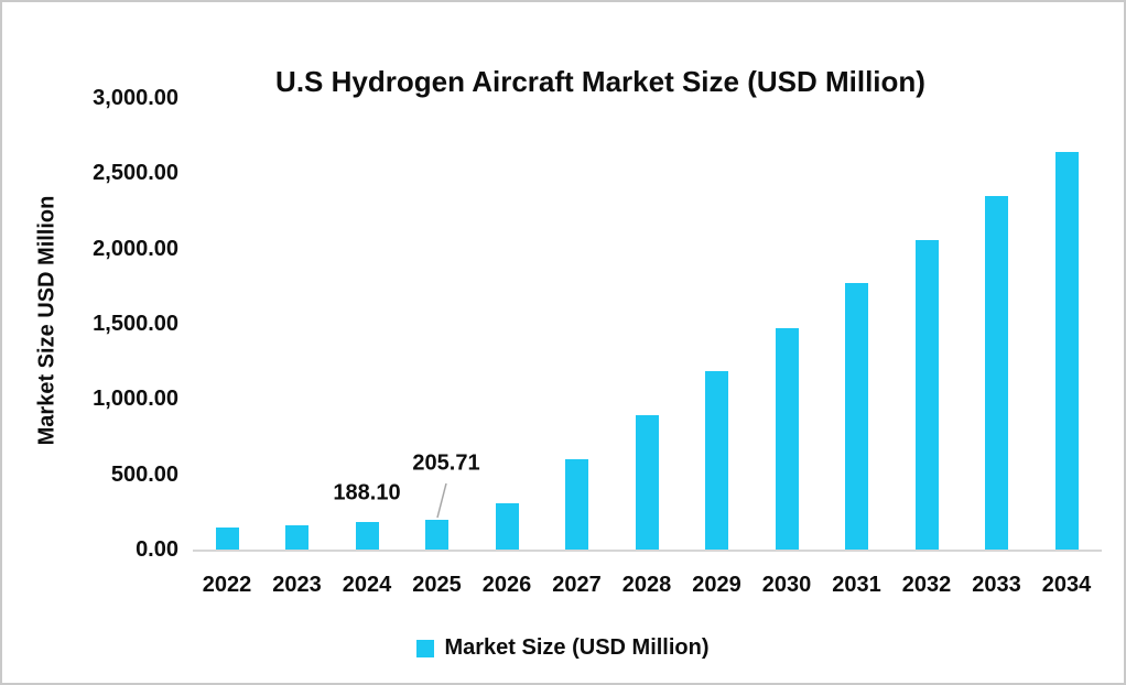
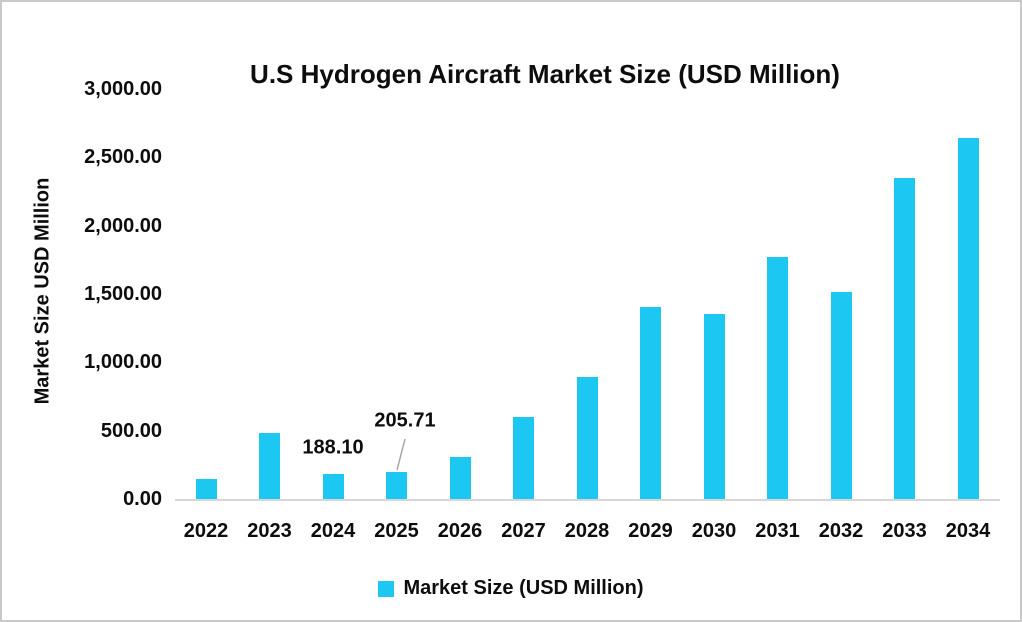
2023: 170 -> 490
2029: 1190 -> 1410
2030: 1480 -> 1360
2032: 2060 -> 1520
